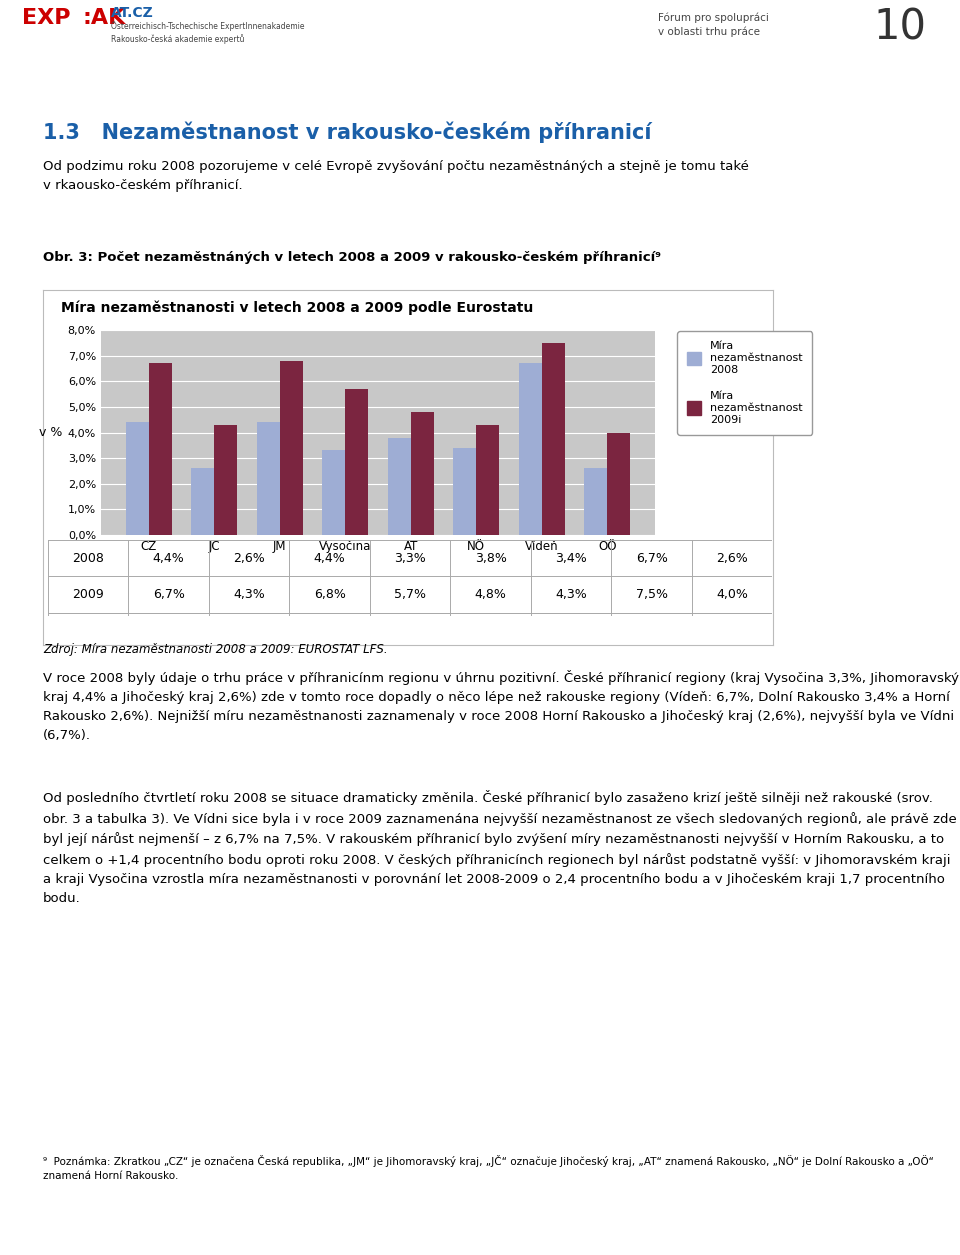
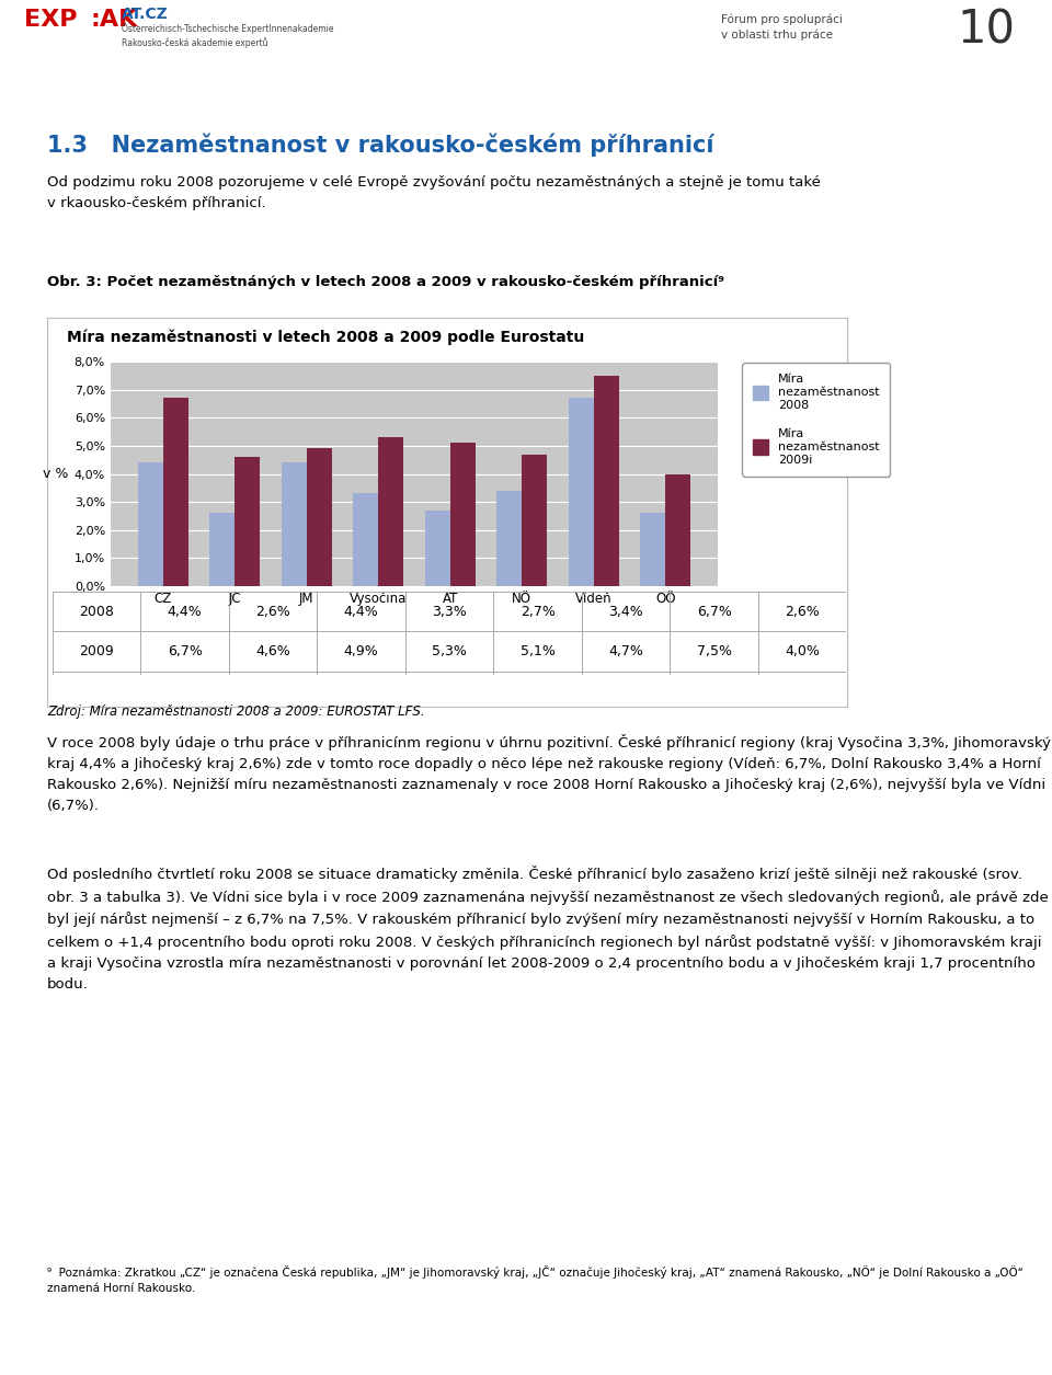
Míra nezaměstnanost 2009i/JC: 4,3% -> 4,6%
Míra nezaměstnanost 2009i/JM: 6,8% -> 4,9%
Míra nezaměstnanost 2009i/Vysočina: 5,7% -> 5,3%
Míra nezaměstnanost 2008/AT: 3,8% -> 2,7%
Míra nezaměstnanost 2009i/AT: 4,8% -> 5,1%
Míra nezaměstnanost 2009i/NÖ: 4,3% -> 4,7%
